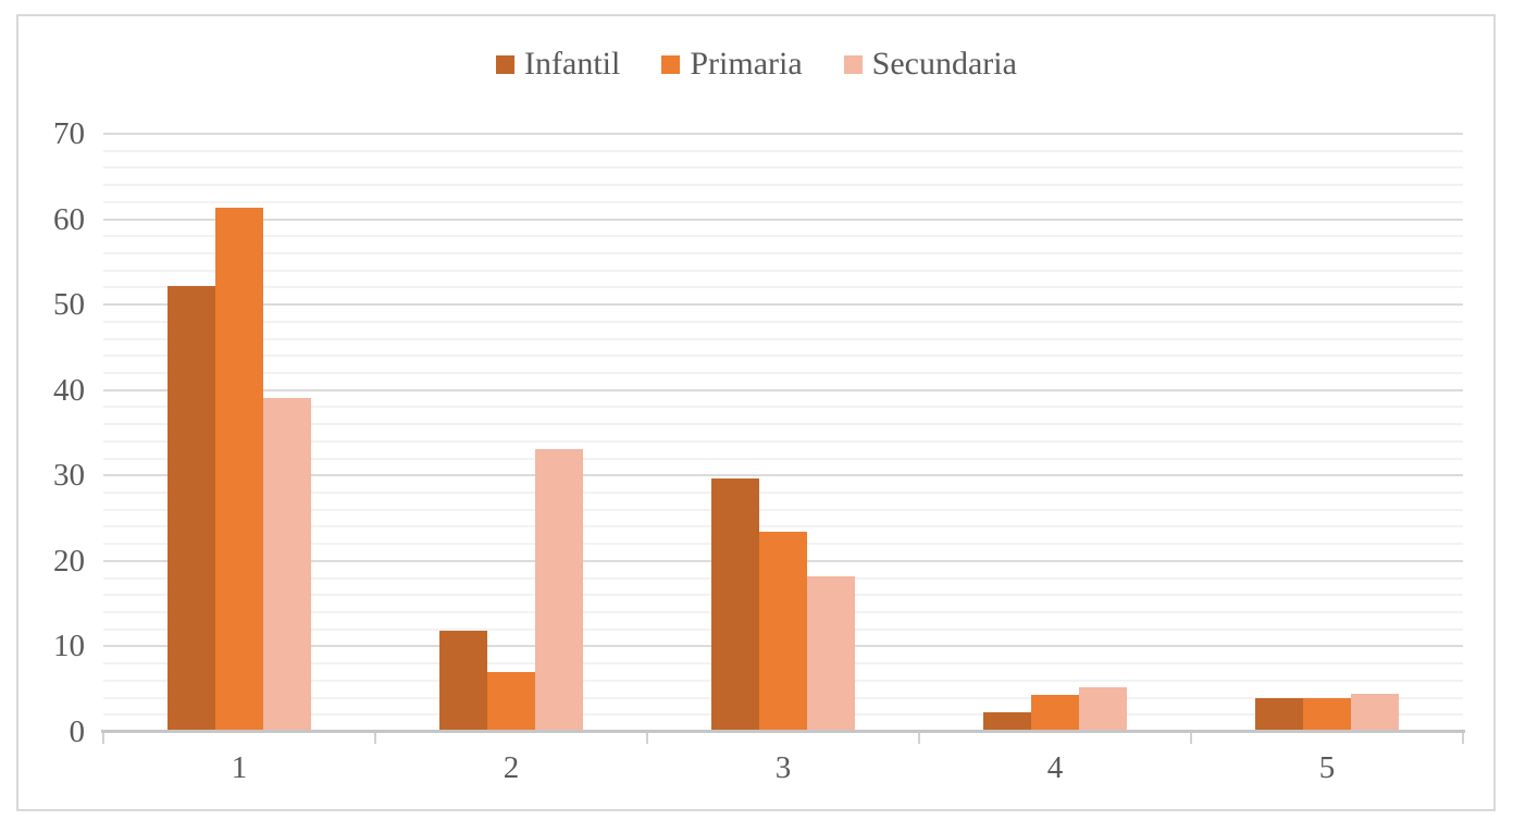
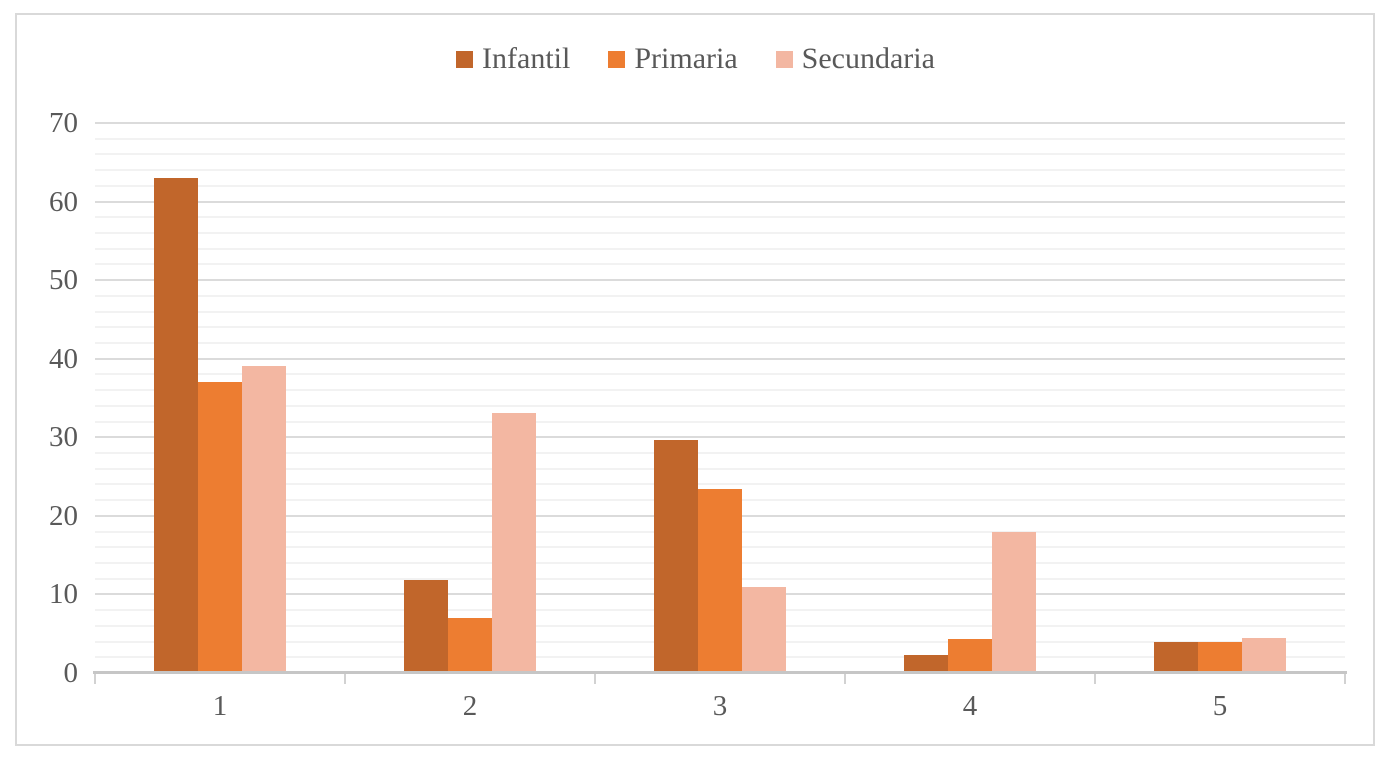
Infantil/1: 52 -> 63
Primaria/1: 61 -> 37
Secundaria/3: 18 -> 11
Secundaria/4: 5 -> 18
